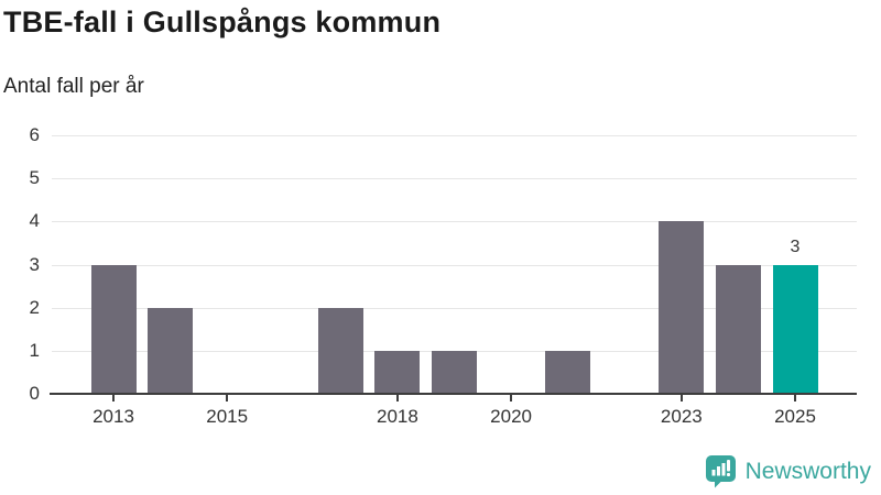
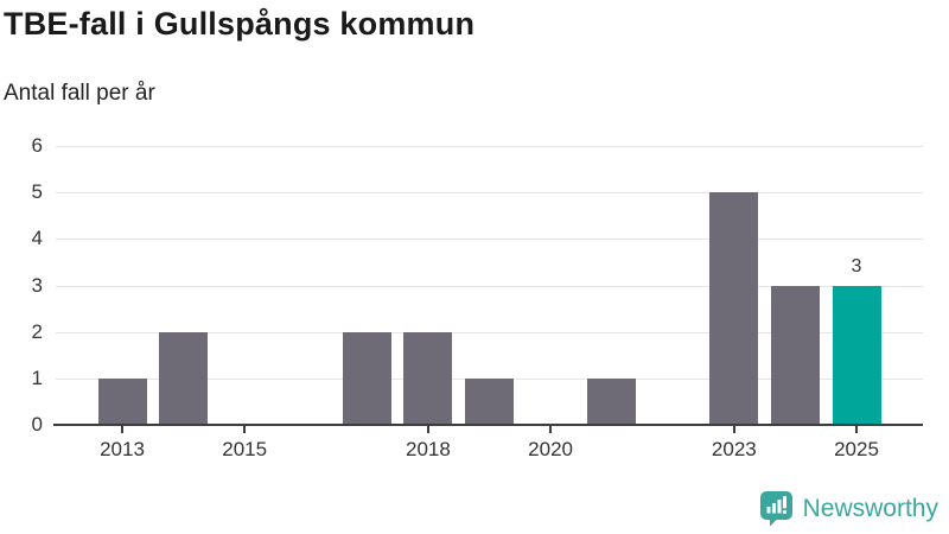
2013: 3 -> 1
2018: 1 -> 2
2023: 4 -> 5
